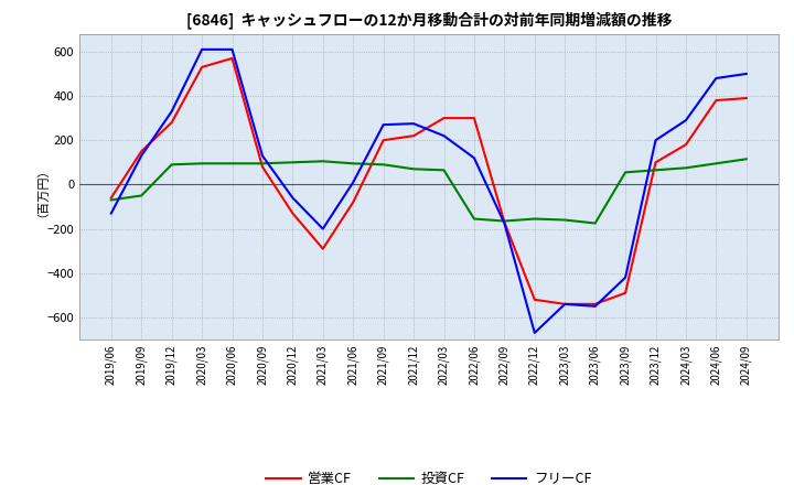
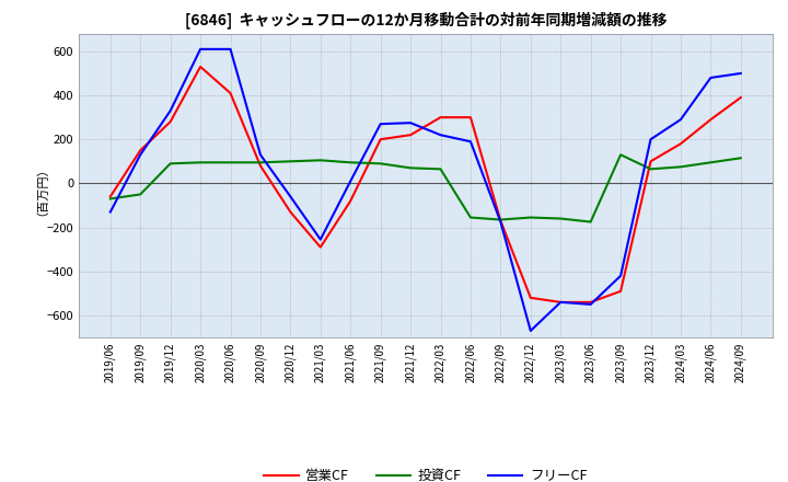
営業CF/2020/06: 570 -> 410
フリーCF/2021/03: -200 -> -255
フリーCF/2022/06: 120 -> 190
投資CF/2023/09: 55 -> 130
営業CF/2024/06: 380 -> 290
